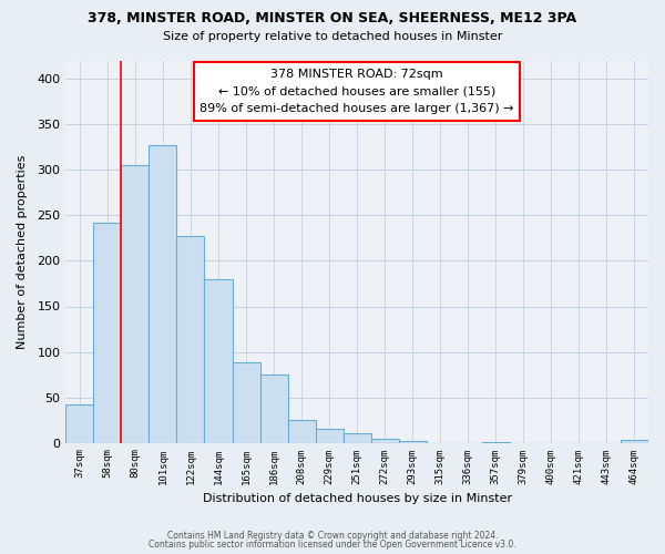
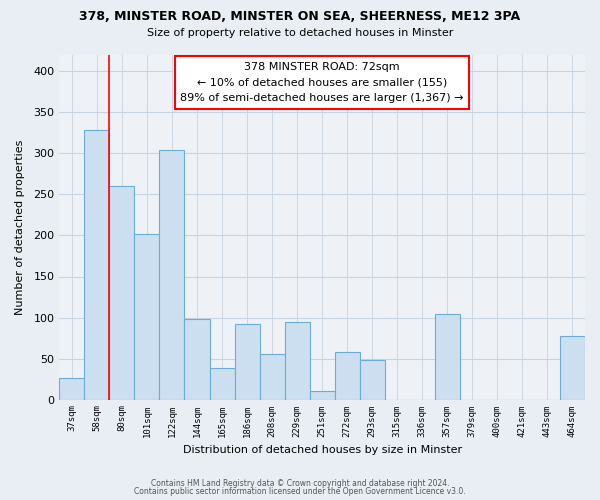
37sqm: 42 -> 26
58sqm: 242 -> 328
80sqm: 306 -> 260
101sqm: 327 -> 202
122sqm: 228 -> 304
144sqm: 180 -> 98
165sqm: 88 -> 38
186sqm: 75 -> 92
208sqm: 25 -> 56
229sqm: 15 -> 94
272sqm: 4 -> 58
293sqm: 2 -> 48
357sqm: 1 -> 104
464sqm: 3 -> 78
